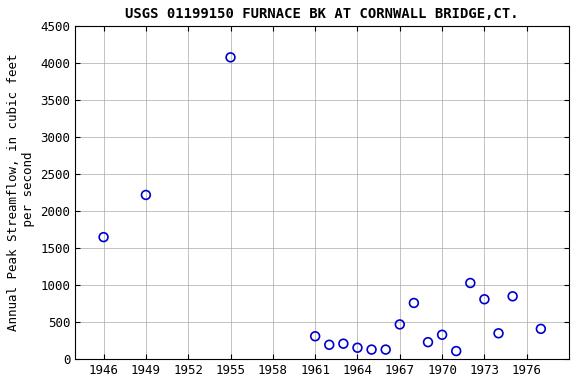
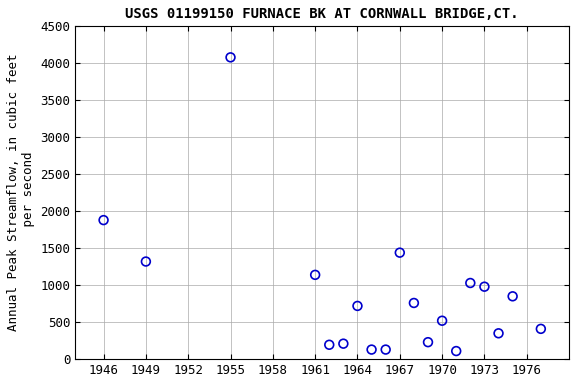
1946: 1650 -> 1880
1949: 2220 -> 1320
1961: 310 -> 1140
1964: 160 -> 720
1967: 470 -> 1440
1970: 330 -> 520
1973: 810 -> 980
